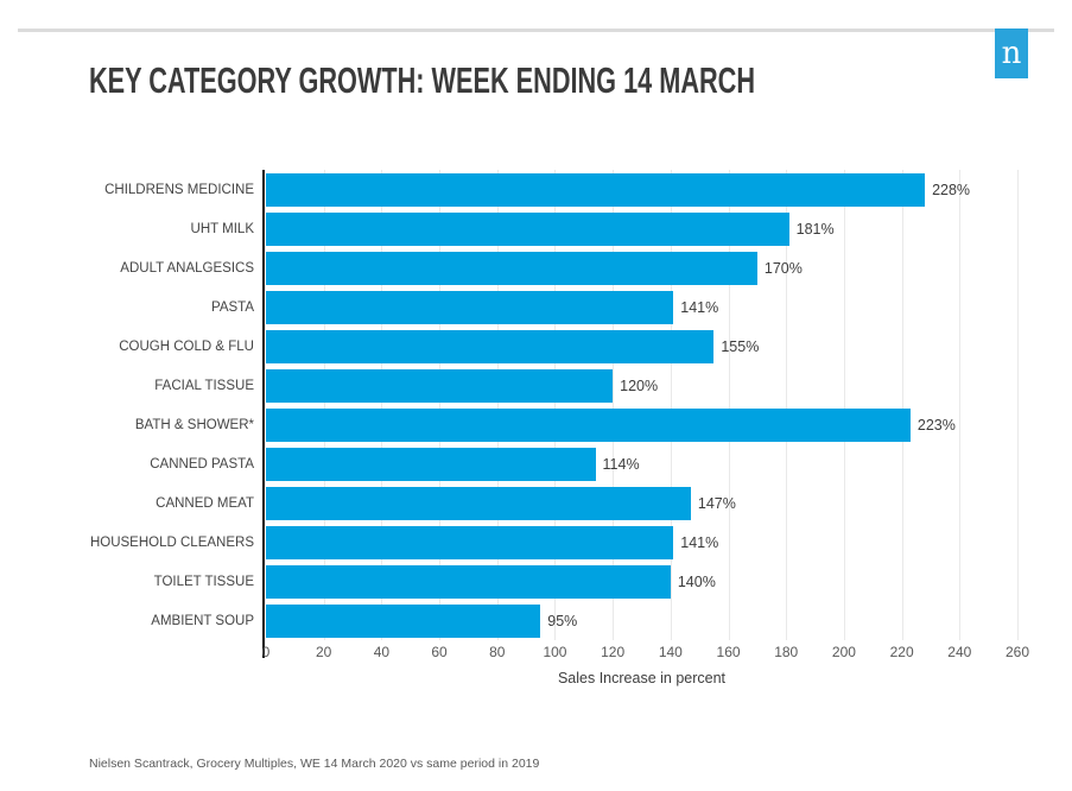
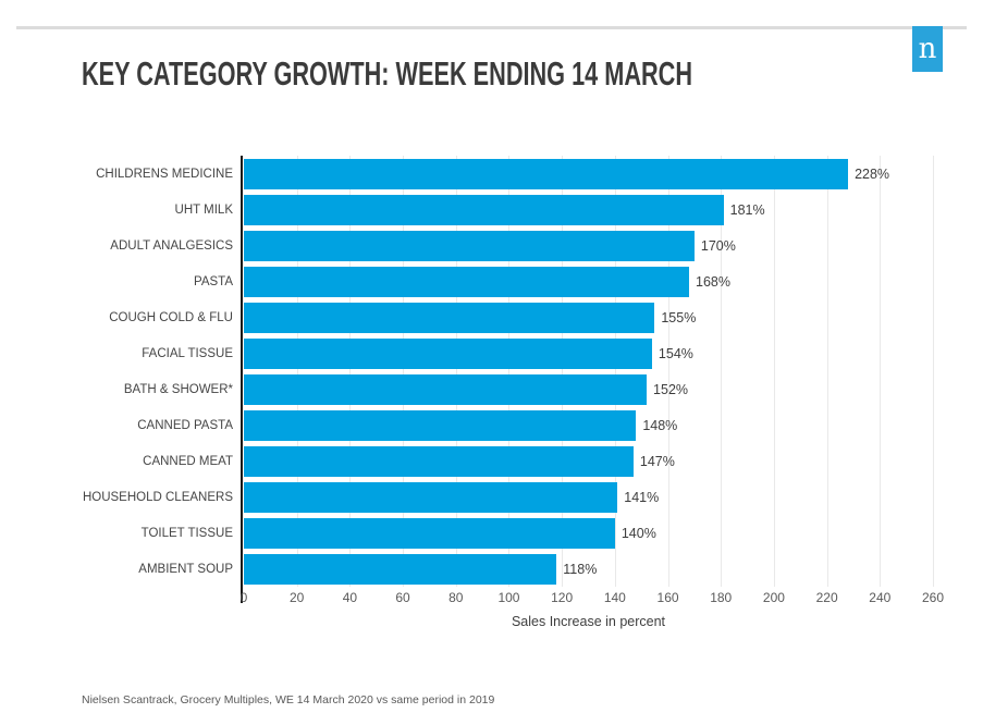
PASTA: 141% -> 168%
FACIAL TISSUE: 120% -> 154%
BATH & SHOWER*: 223% -> 152%
CANNED PASTA: 114% -> 148%
AMBIENT SOUP: 95% -> 118%
